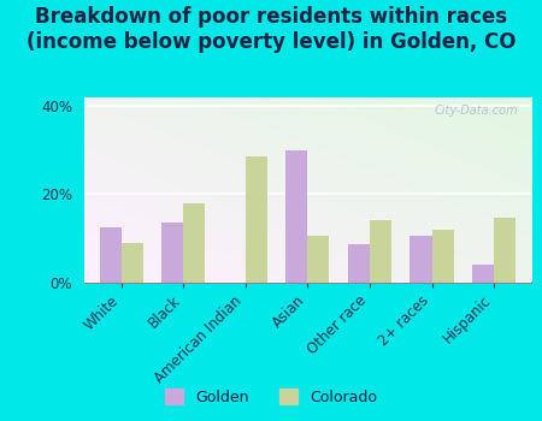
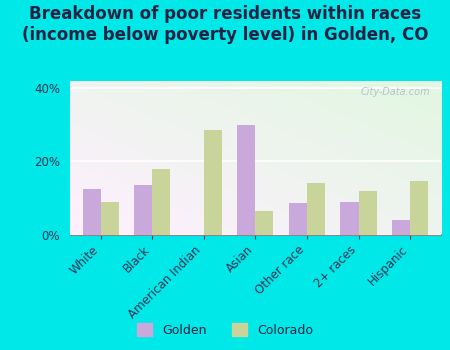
Colorado/Asian: 10.5% -> 6.5%
Golden/2+ races: 10.5% -> 9.0%
